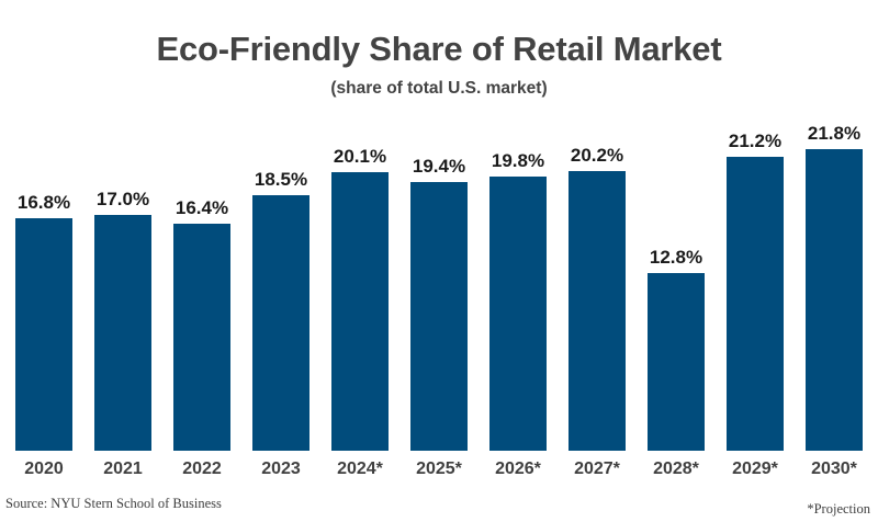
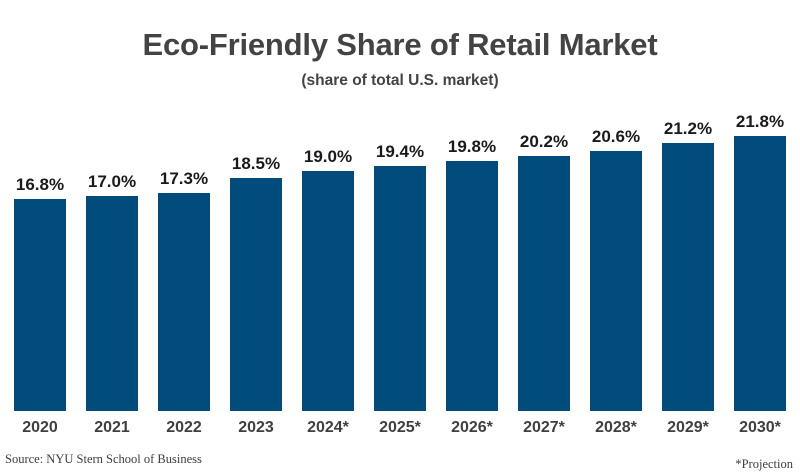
2022: 16.4% -> 17.3%
2024*: 20.1% -> 19.0%
2028*: 12.8% -> 20.6%
